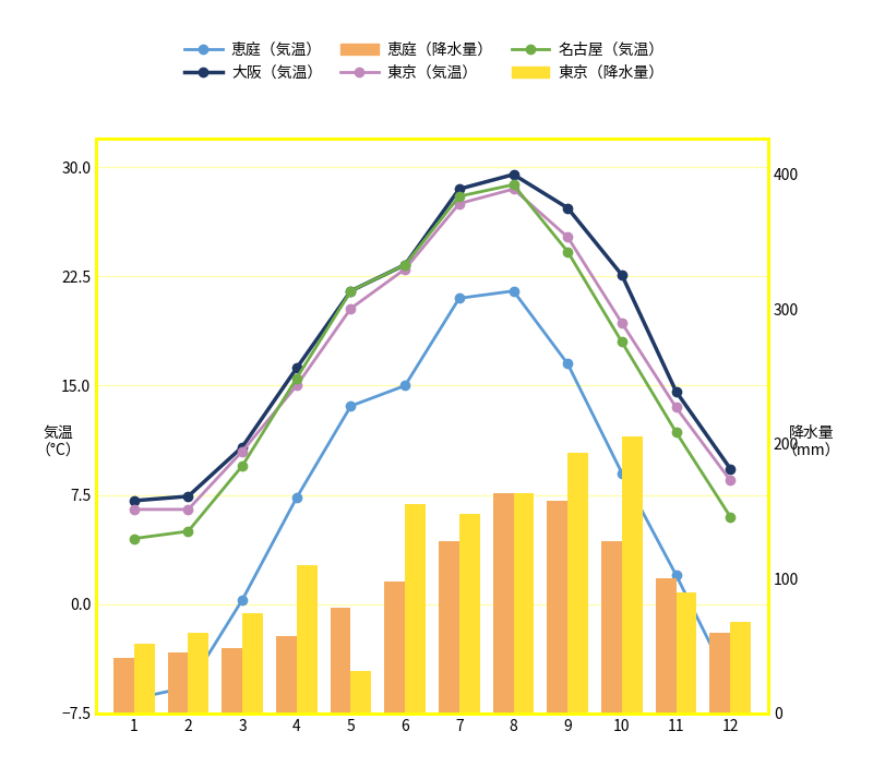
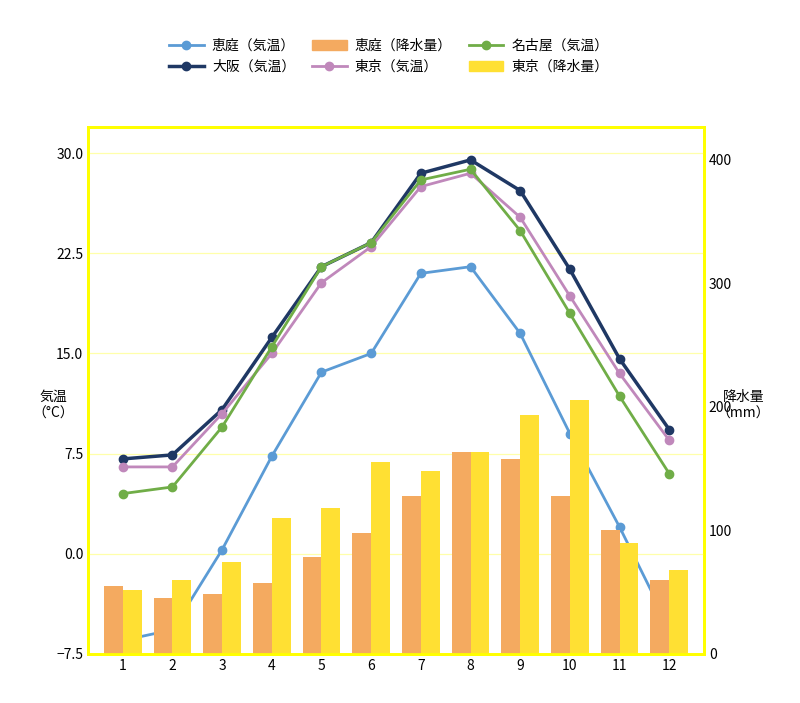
恵庭（降水量）/1: 41 -> 55
東京（降水量）/5: 31 -> 118
大阪（気温）/10: 22.6 -> 21.3
